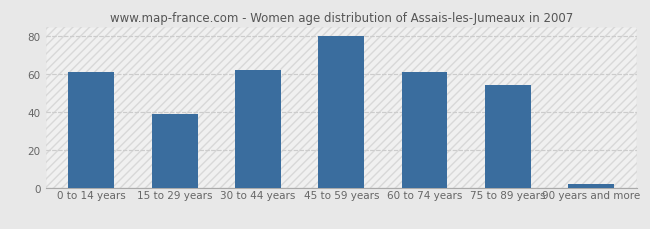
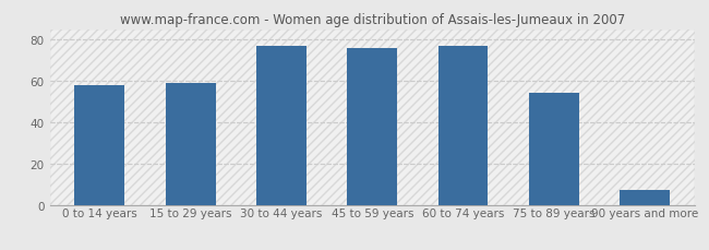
0 to 14 years: 61 -> 58
15 to 29 years: 39 -> 59
30 to 44 years: 62 -> 77
45 to 59 years: 80 -> 76
60 to 74 years: 61 -> 77
90 years and more: 2 -> 7
